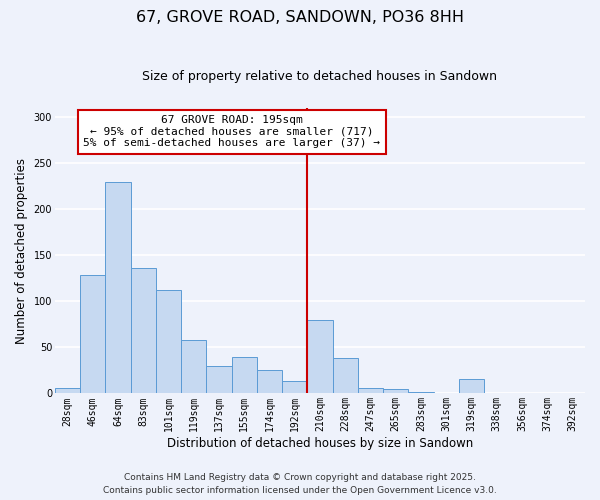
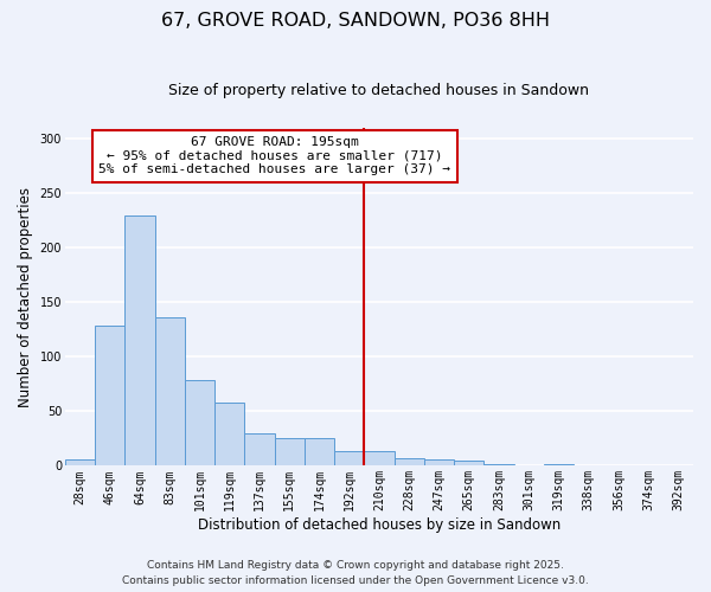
101sqm: 112 -> 79
155sqm: 40 -> 25
210sqm: 80 -> 13
228sqm: 38 -> 7
319sqm: 16 -> 1
